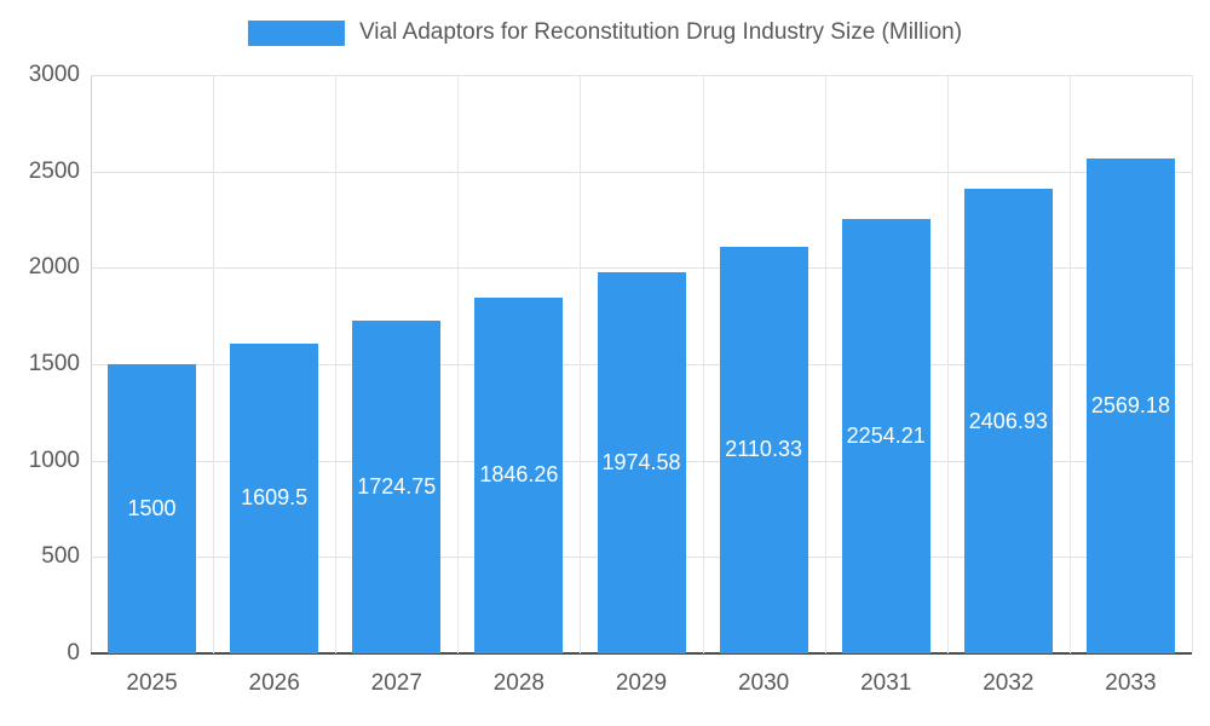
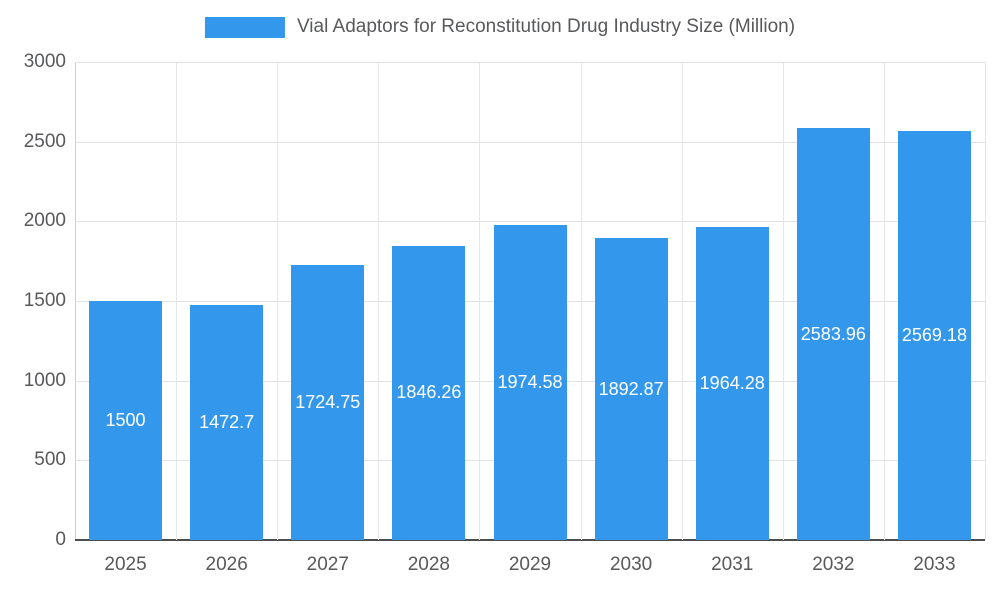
2026: 1609.5 -> 1472.7
2030: 2110.33 -> 1892.87
2031: 2254.21 -> 1964.28
2032: 2406.93 -> 2583.96
